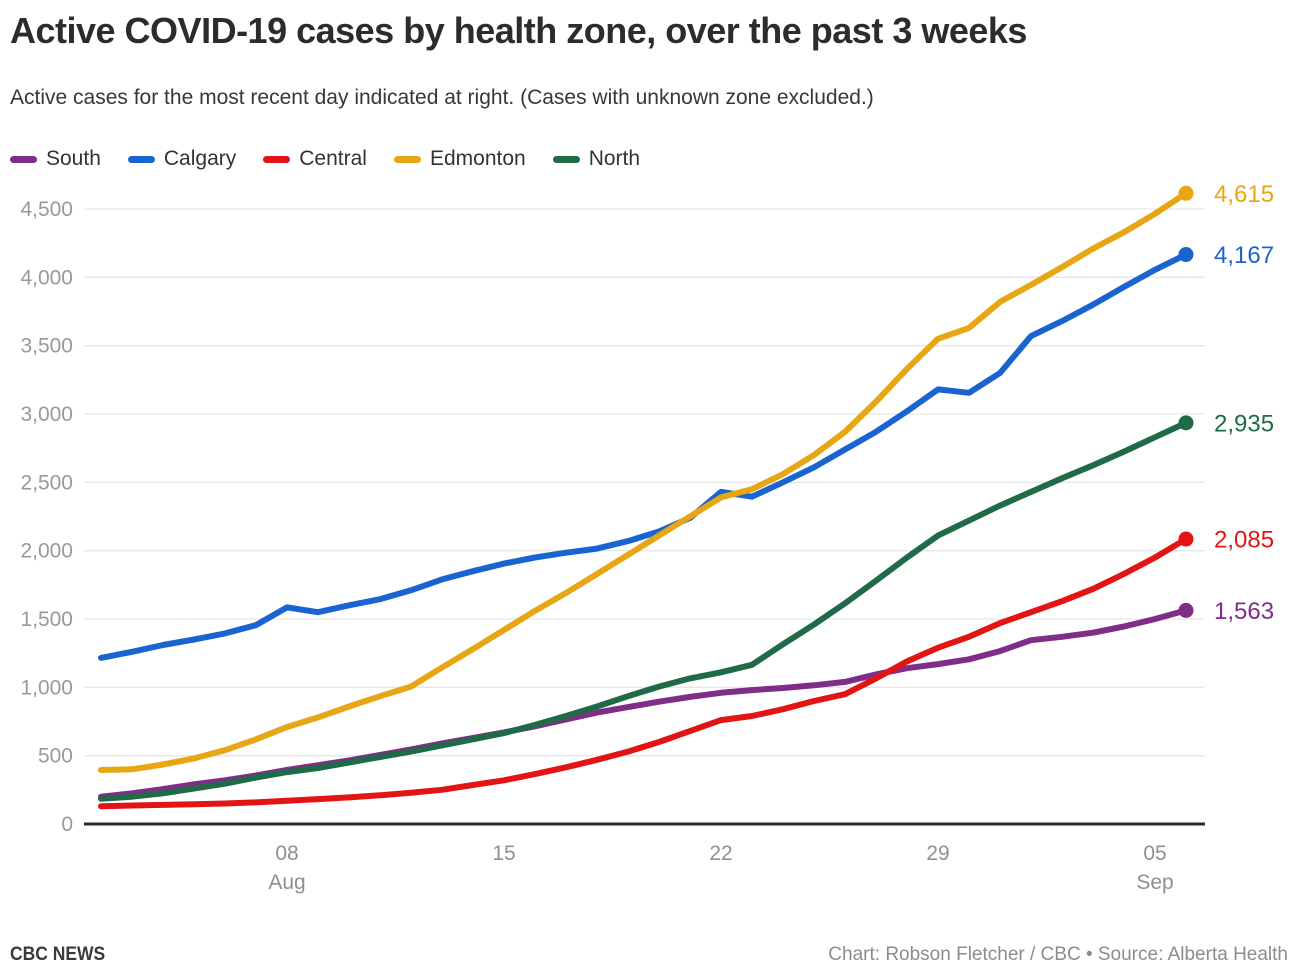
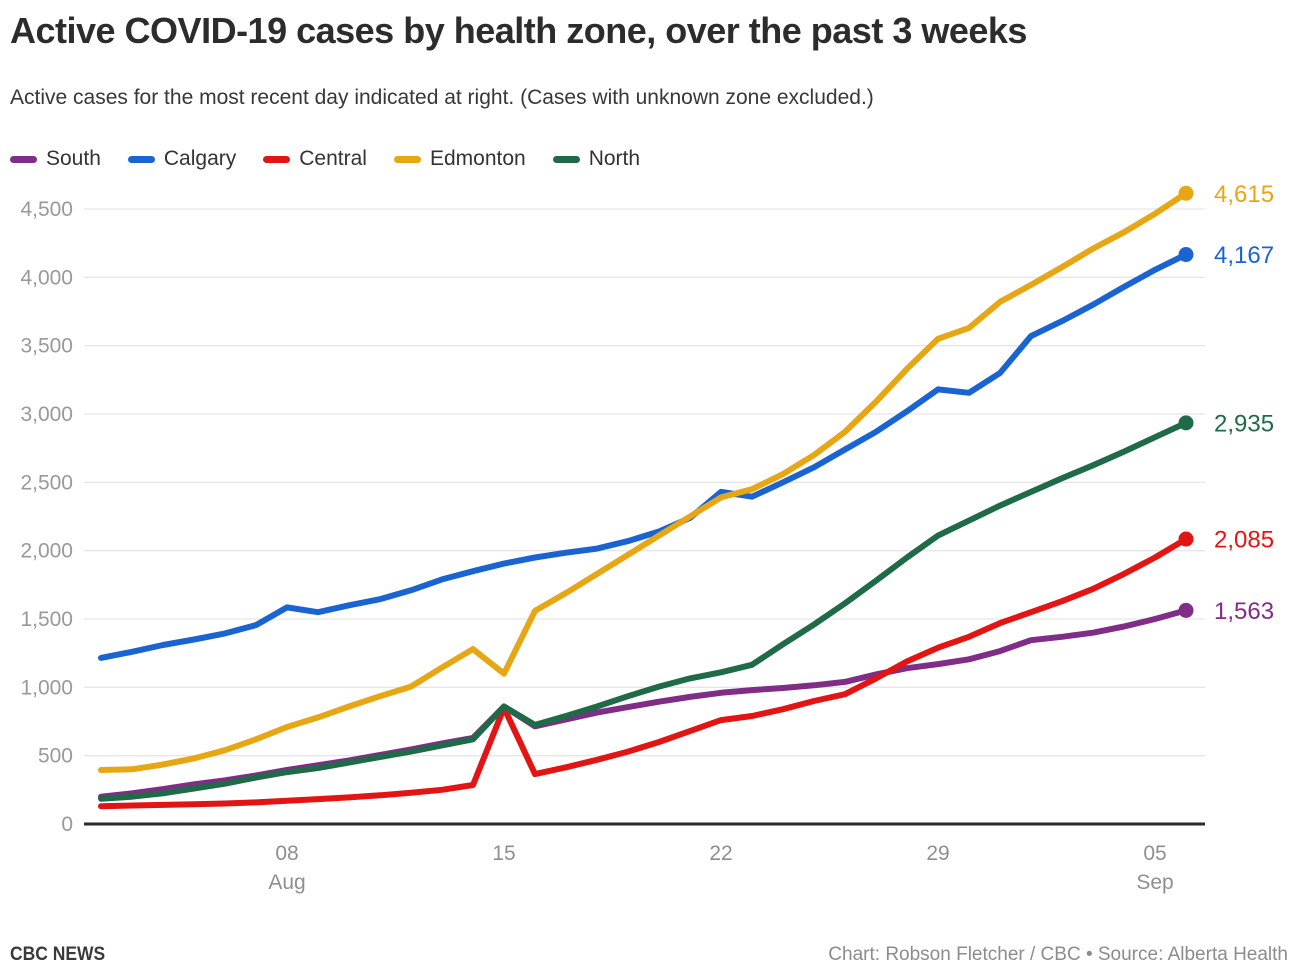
South/Aug 15: 670 -> 860
Central/Aug 15: 320 -> 850
Edmonton/Aug 15: 1420 -> 1100
North/Aug 15: 660 -> 860
